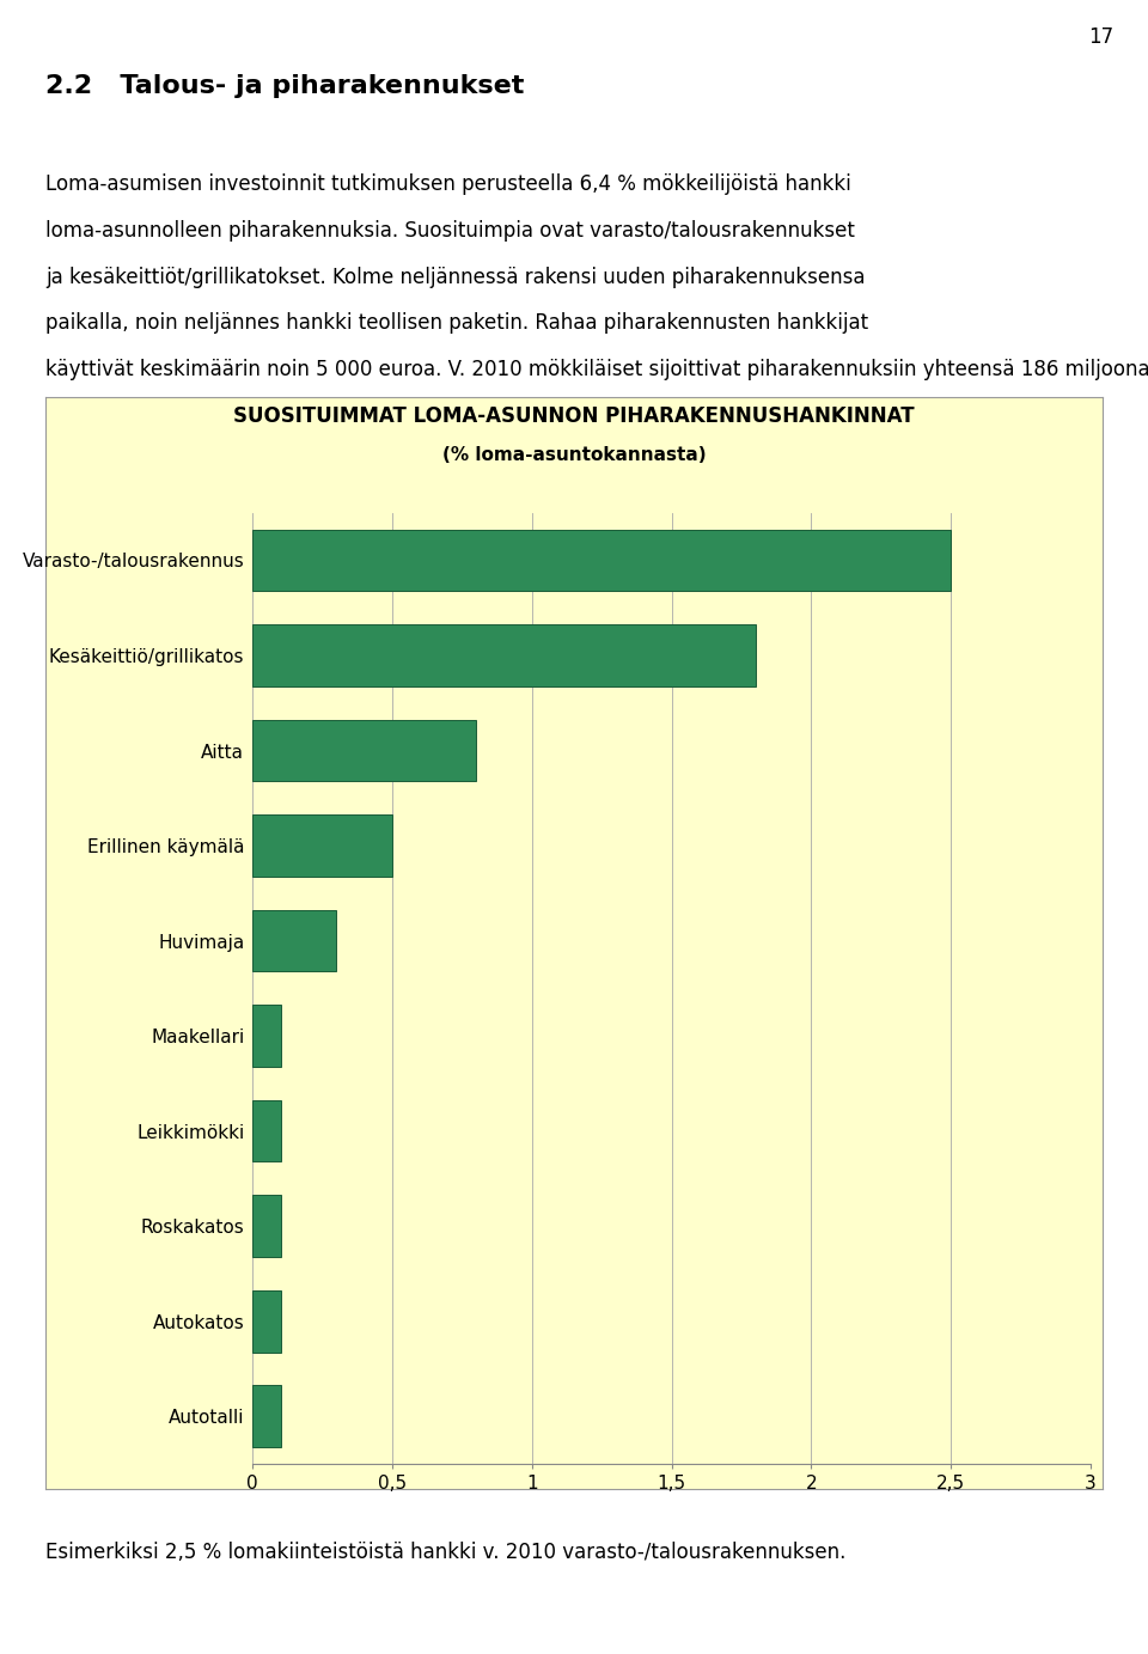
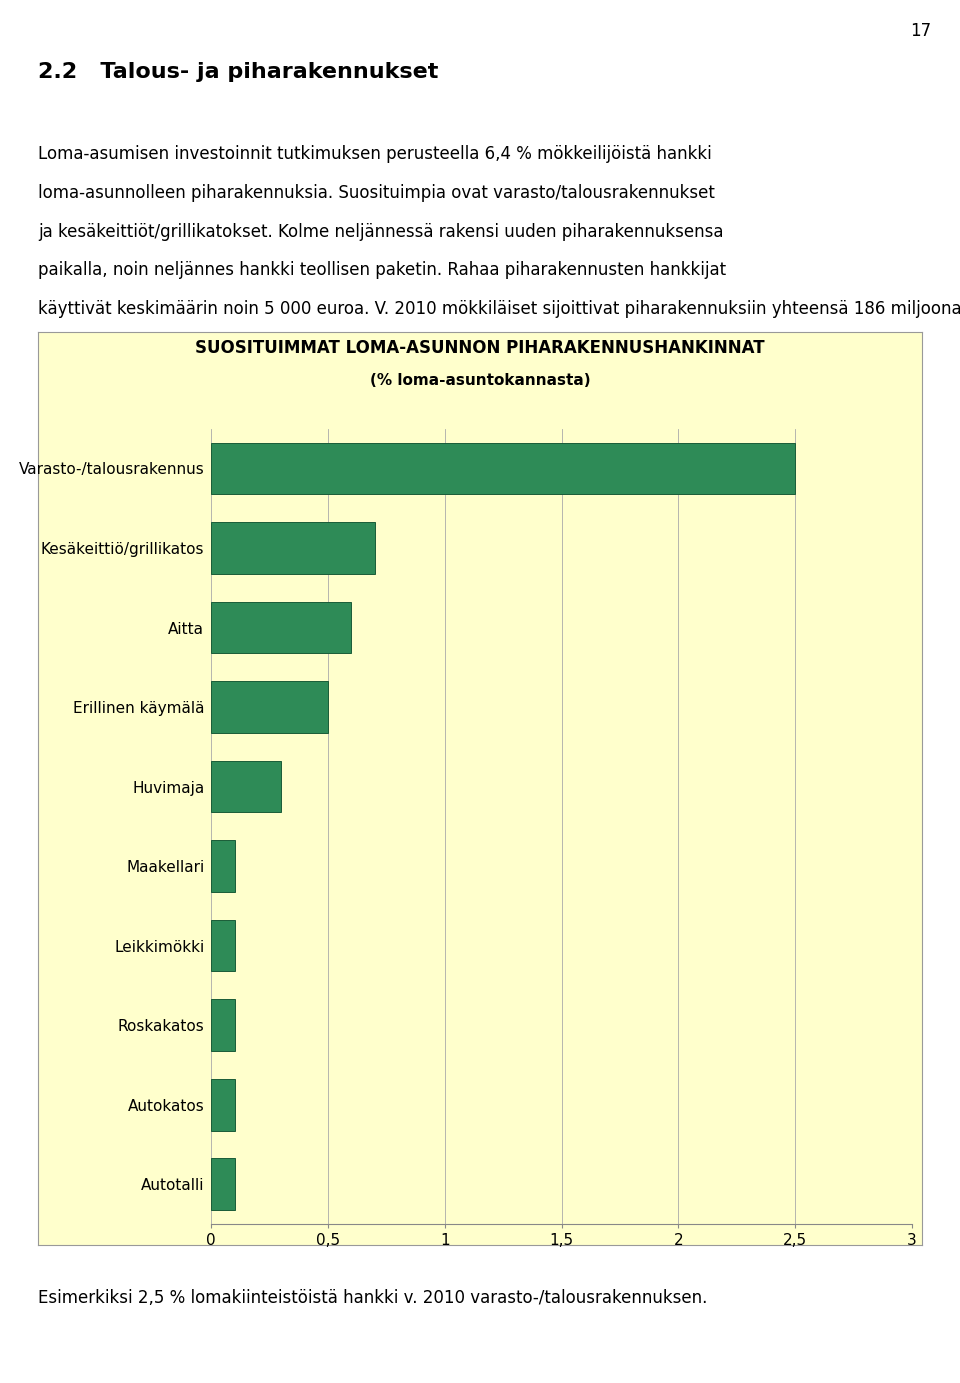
Kesäkeittiö/grillikatos: 1,8 -> 0,7
Aitta: 0,8 -> 0,6
